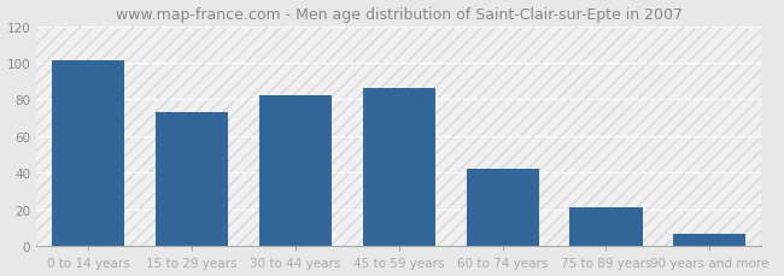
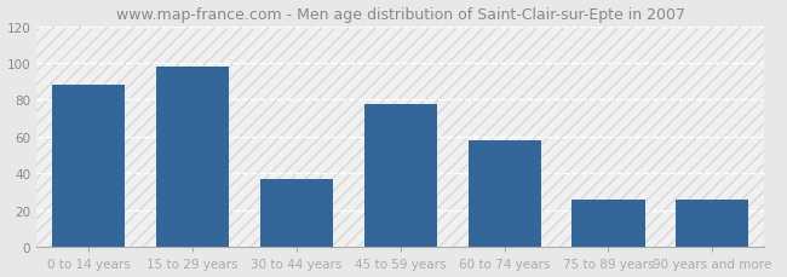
0 to 14 years: 101 -> 88
15 to 29 years: 73 -> 98
30 to 44 years: 82 -> 37
45 to 59 years: 86 -> 78
60 to 74 years: 42 -> 58
75 to 89 years: 21 -> 26
90 years and more: 7 -> 26
